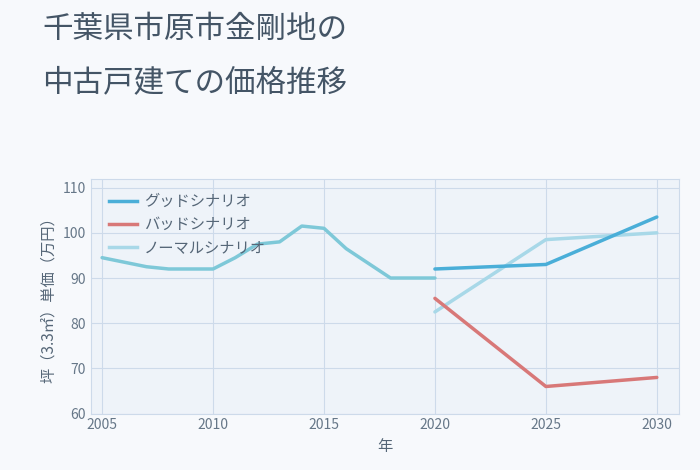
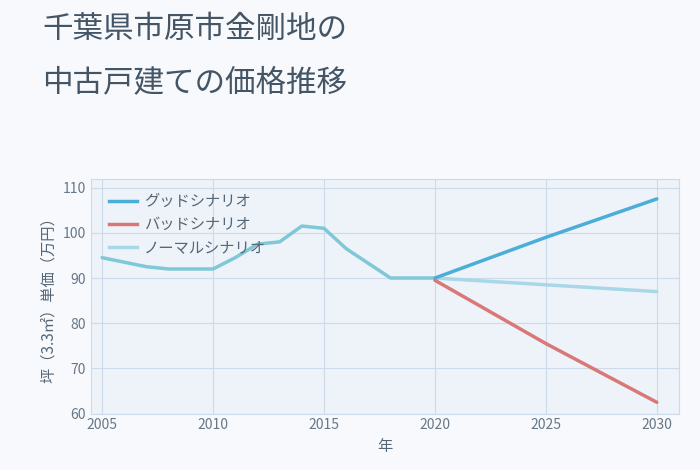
グッドシナリオ/2020: 92.0 -> 90.0
バッドシナリオ/2020: 85.5 -> 89.5
ノーマルシナリオ/2020: 82.5 -> 90.0
グッドシナリオ/2025: 93.0 -> 99.0
バッドシナリオ/2025: 66.0 -> 75.5
ノーマルシナリオ/2025: 98.5 -> 88.5
グッドシナリオ/2030: 103.5 -> 107.5
バッドシナリオ/2030: 68.0 -> 62.5
ノーマルシナリオ/2030: 100.0 -> 87.0
